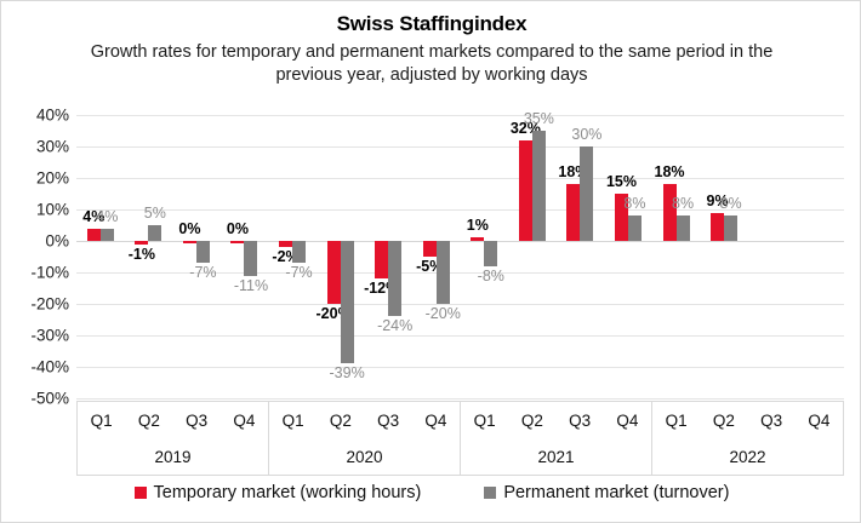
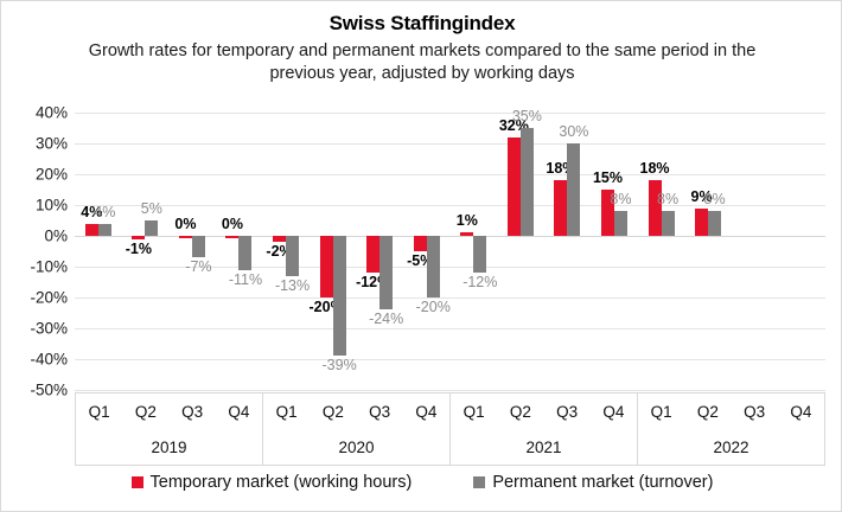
Permanent market (turnover)/2020 Q1: -7% -> -13%
Permanent market (turnover)/2021 Q1: -8% -> -12%
